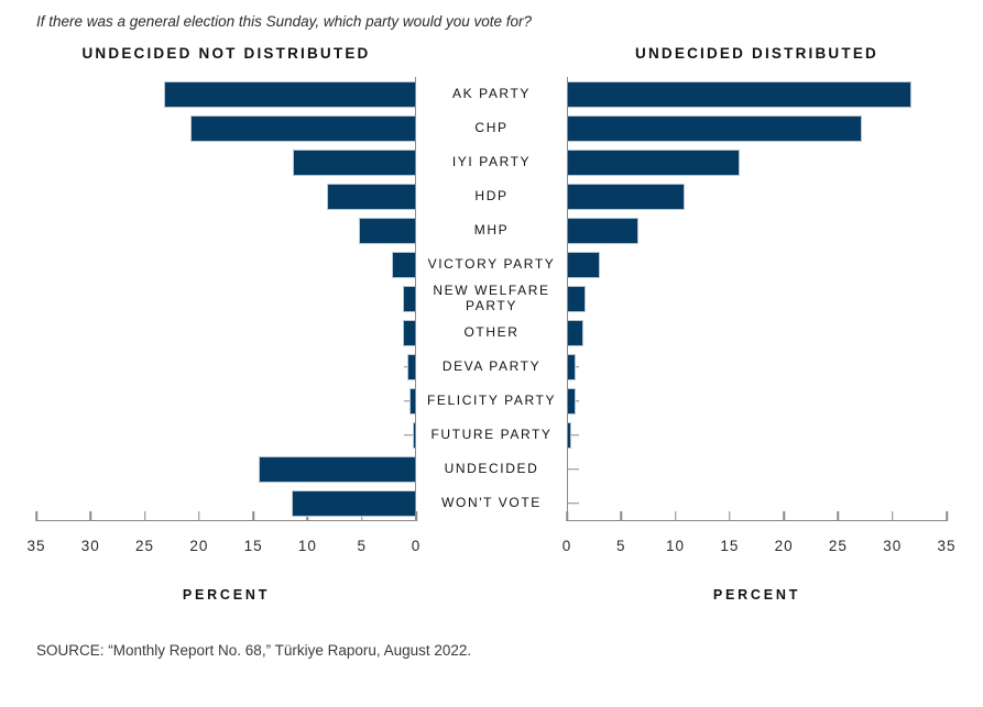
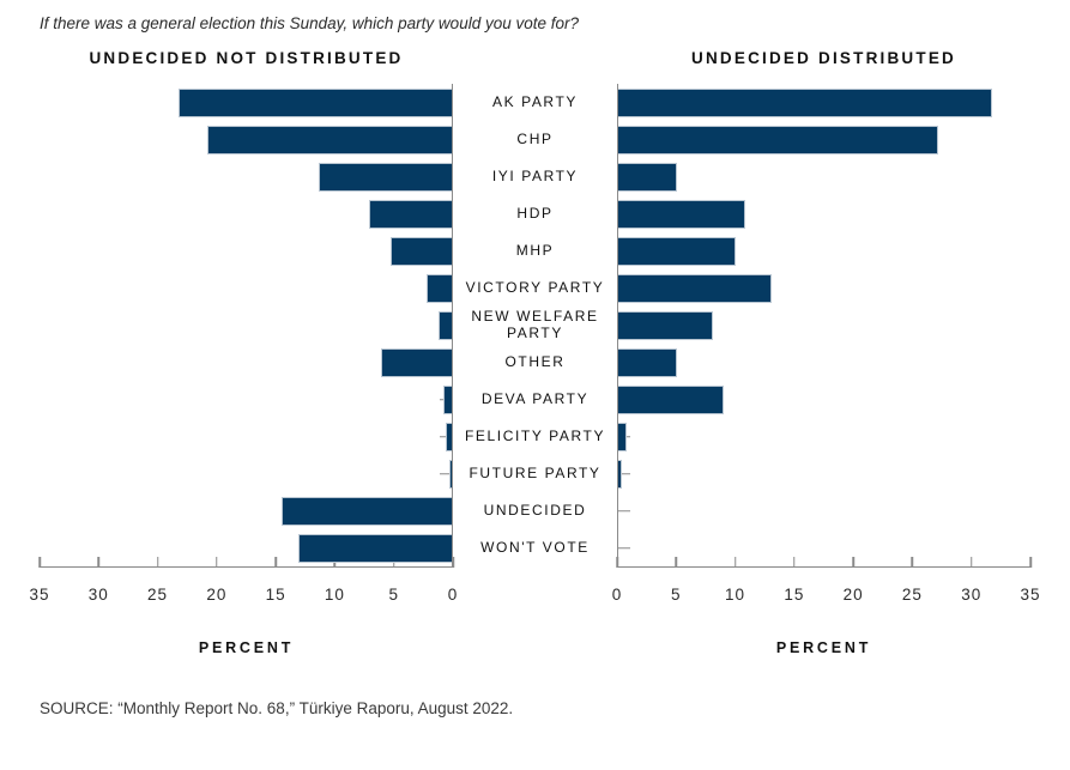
UNDECIDED DISTRIBUTED/IYI PARTY: 16 -> 5
UNDECIDED NOT DISTRIBUTED/HDP: 8 -> 7
UNDECIDED DISTRIBUTED/MHP: 6 -> 10
UNDECIDED DISTRIBUTED/VICTORY PARTY: 3 -> 13
UNDECIDED DISTRIBUTED/NEW WELFARE PARTY: 2 -> 8
UNDECIDED NOT DISTRIBUTED/OTHER: 1 -> 6
UNDECIDED DISTRIBUTED/OTHER: 1 -> 5
UNDECIDED DISTRIBUTED/DEVA PARTY: 1 -> 9
UNDECIDED NOT DISTRIBUTED/WON'T VOTE: 11 -> 13
